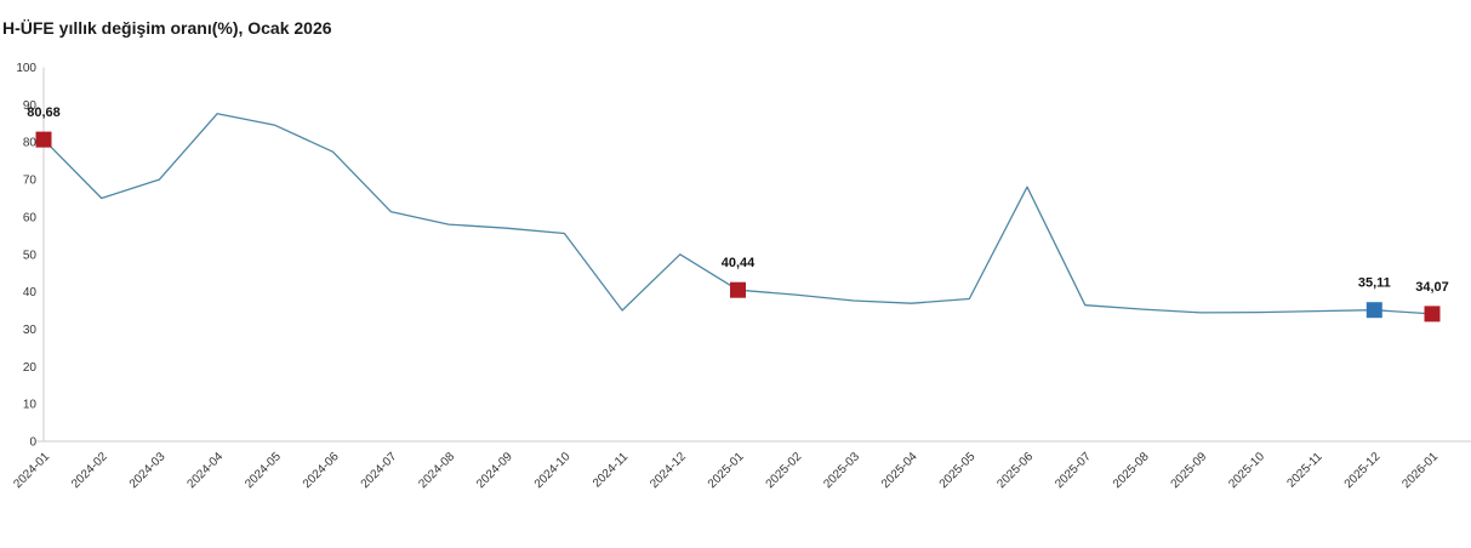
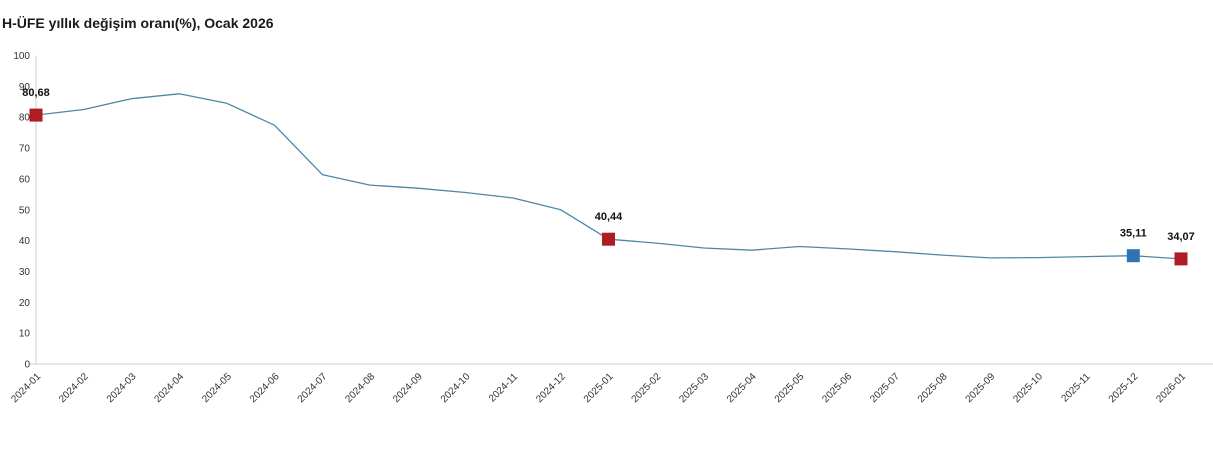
2024-02: 65 -> 82
2024-03: 70 -> 86
2024-11: 35 -> 54
2025-06: 68 -> 37
